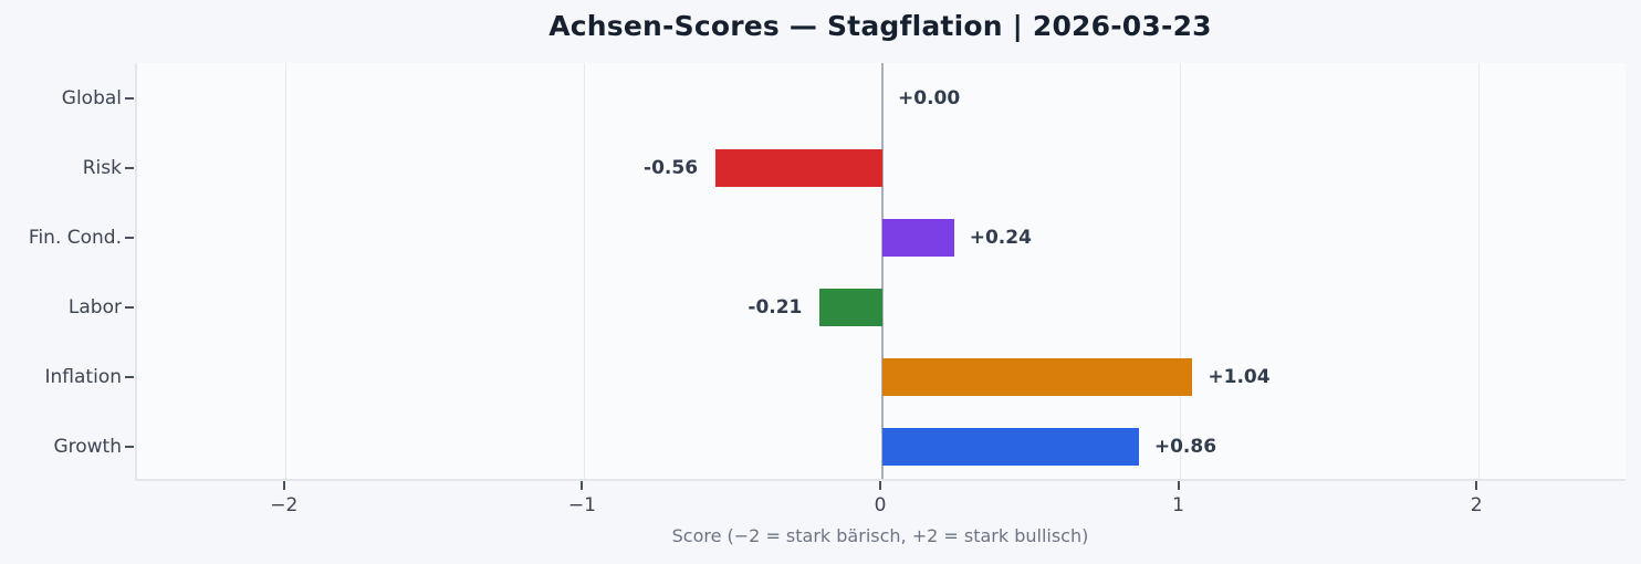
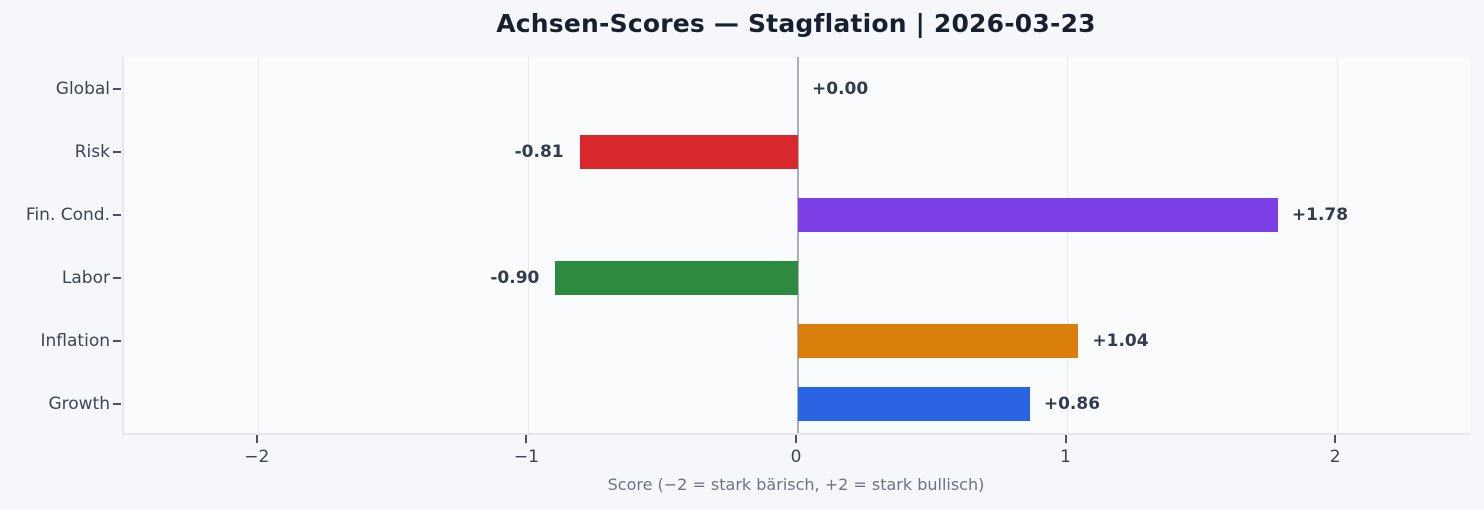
Risk: -0.56 -> -0.81
Fin. Cond.: +0.24 -> +1.78
Labor: -0.21 -> -0.90
